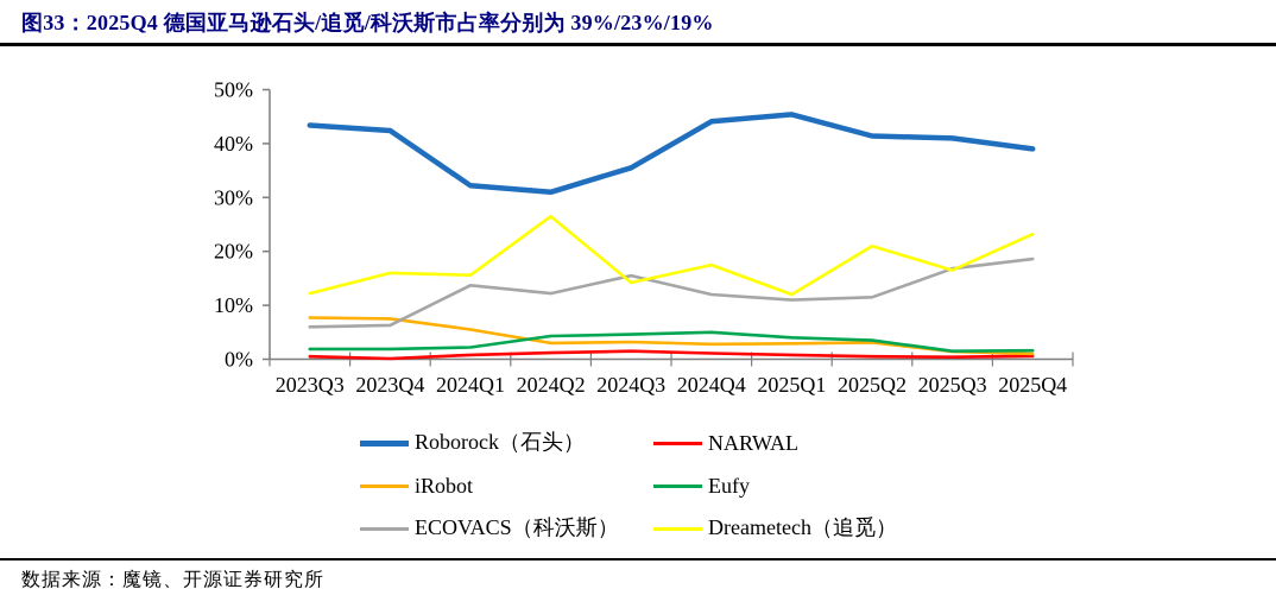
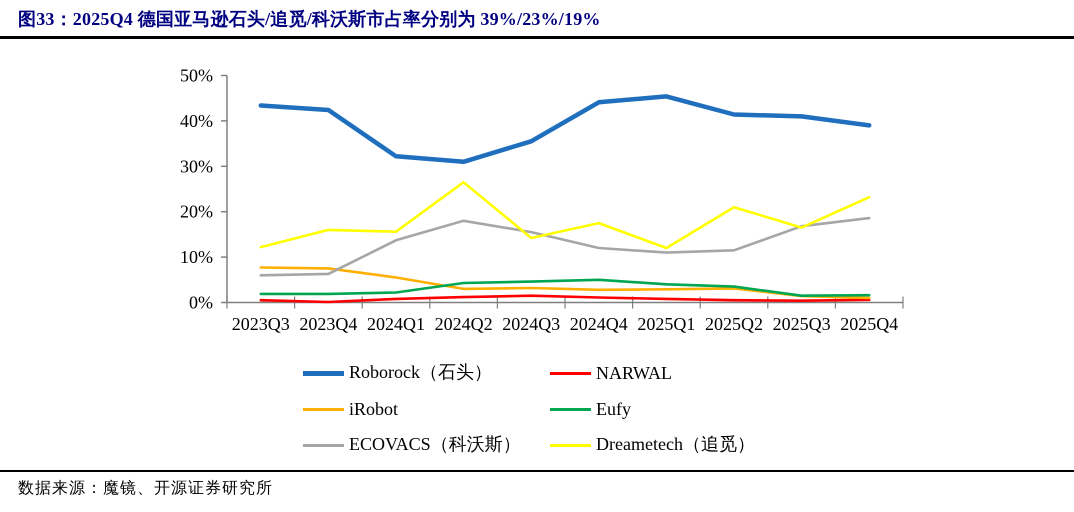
ECOVACS（科沃斯）/2024Q2: 12% -> 18%
